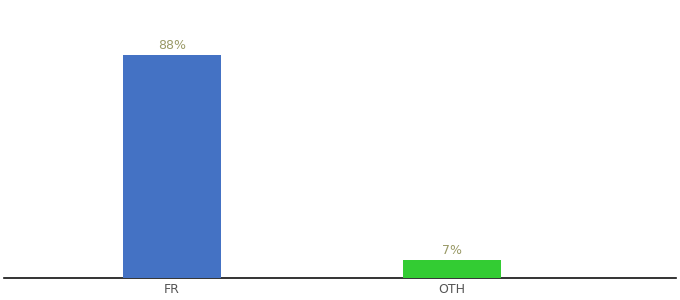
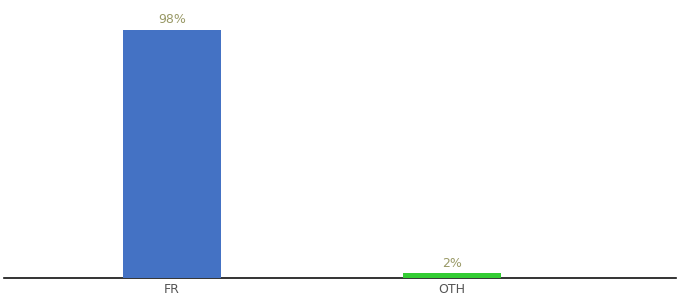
FR: 88% -> 98%
OTH: 7% -> 2%
